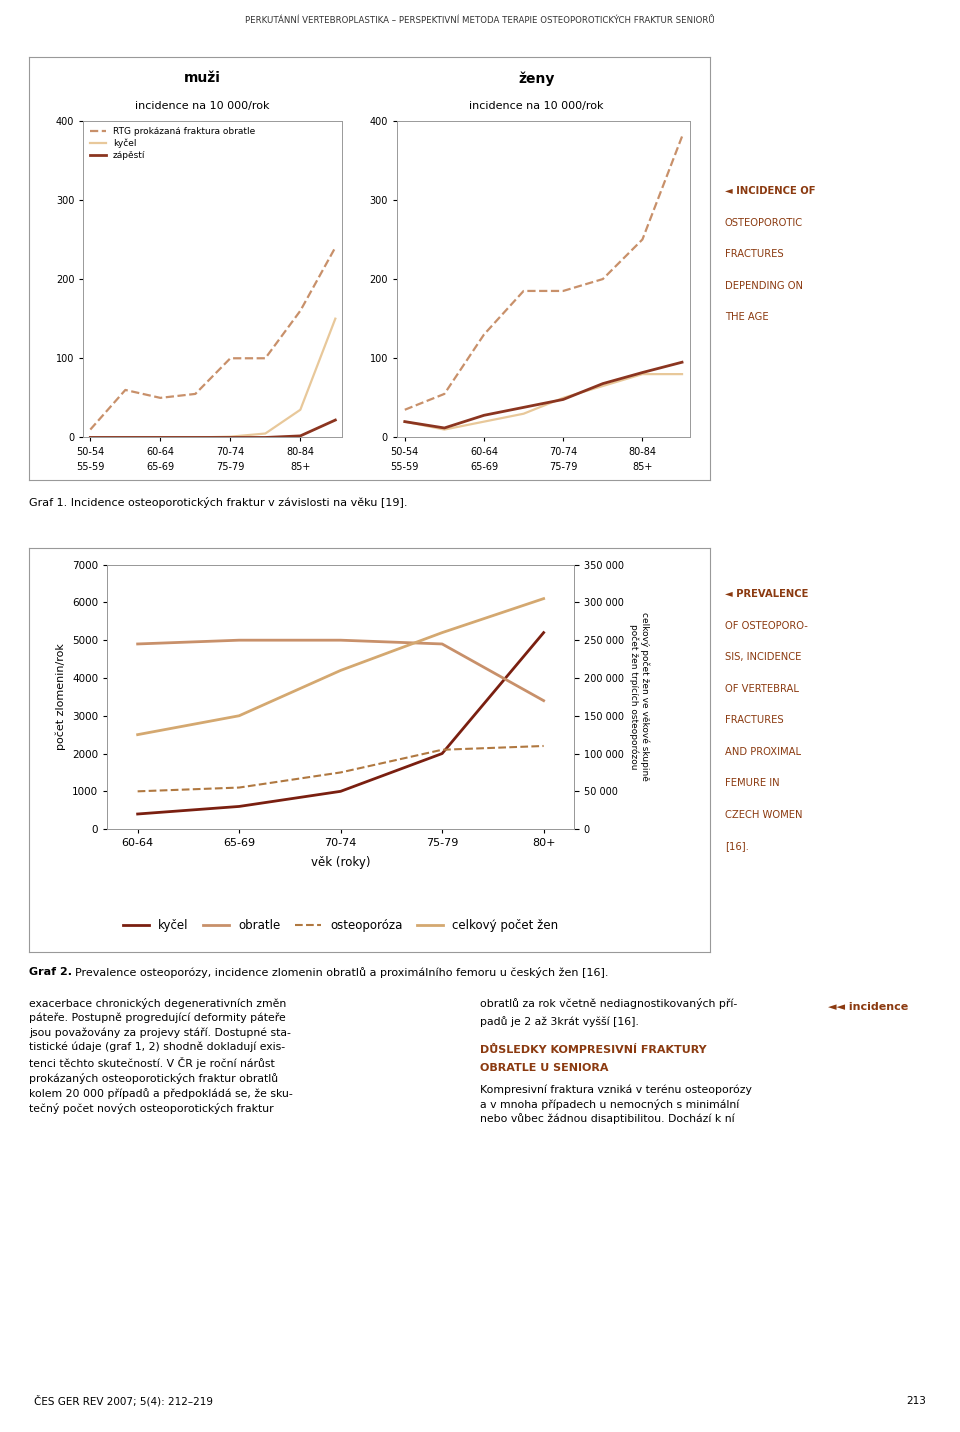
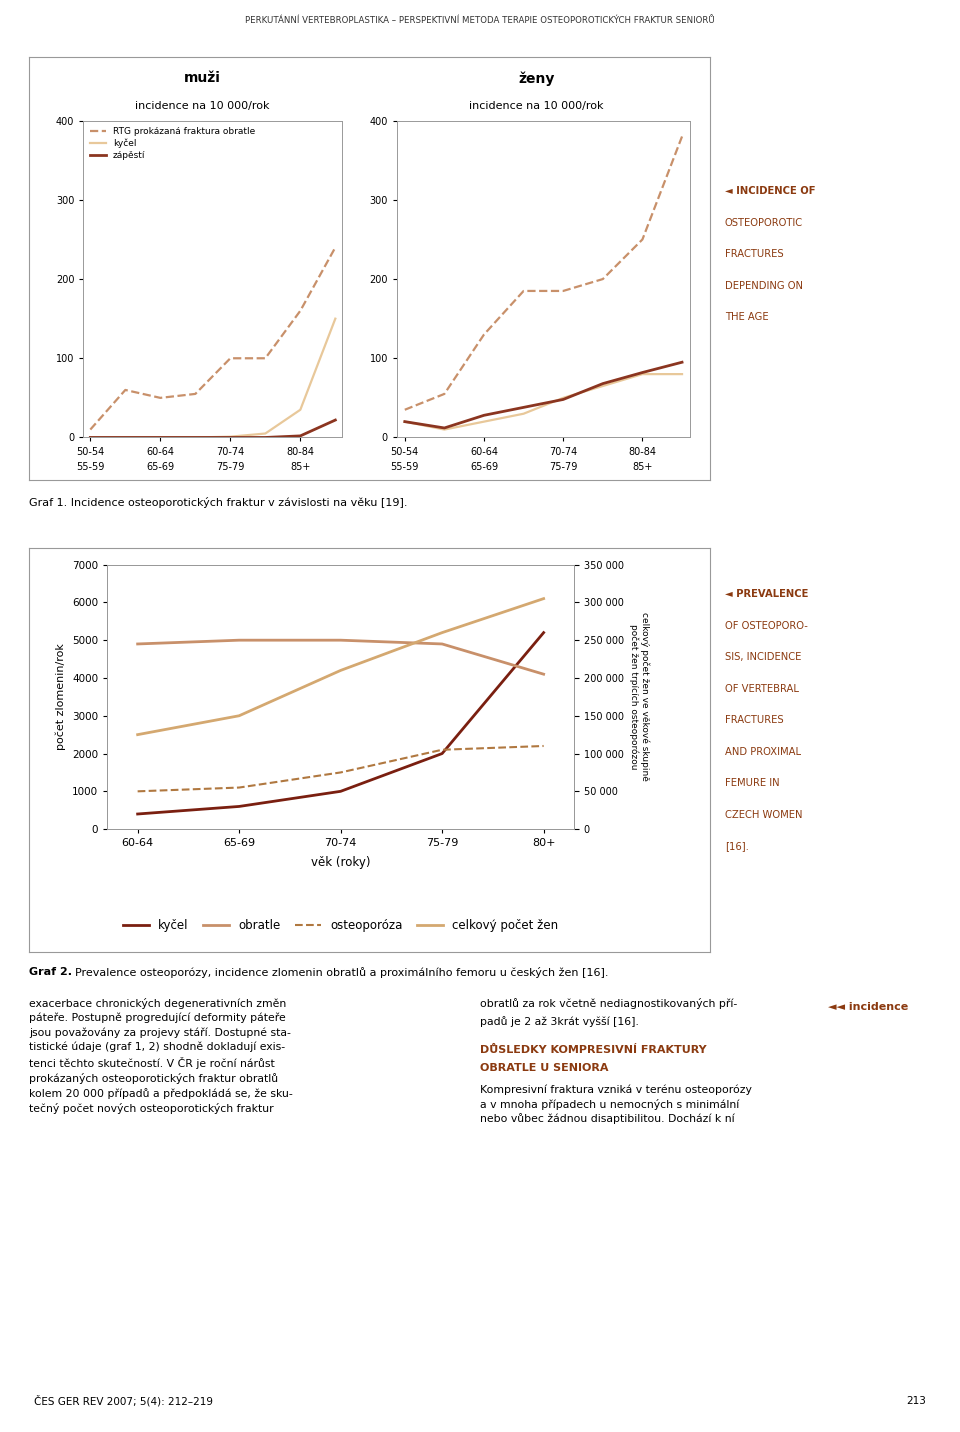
obratle/80+: 3400 -> 4100
